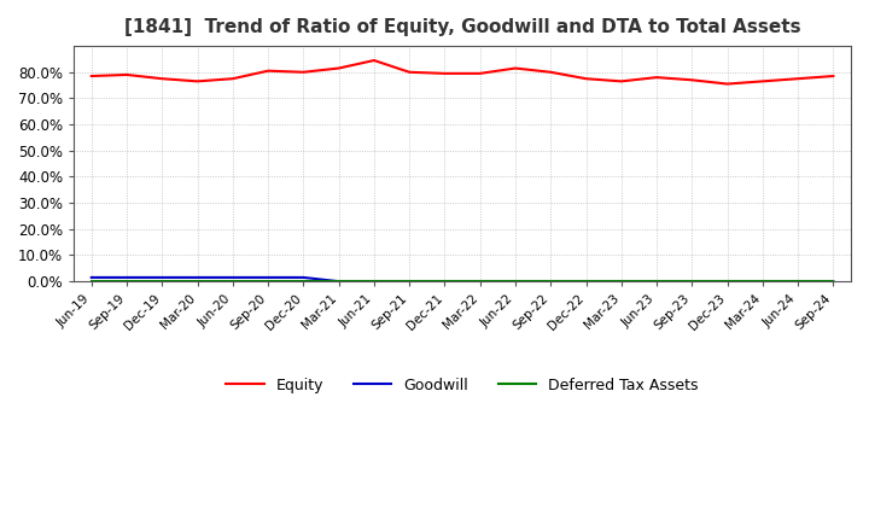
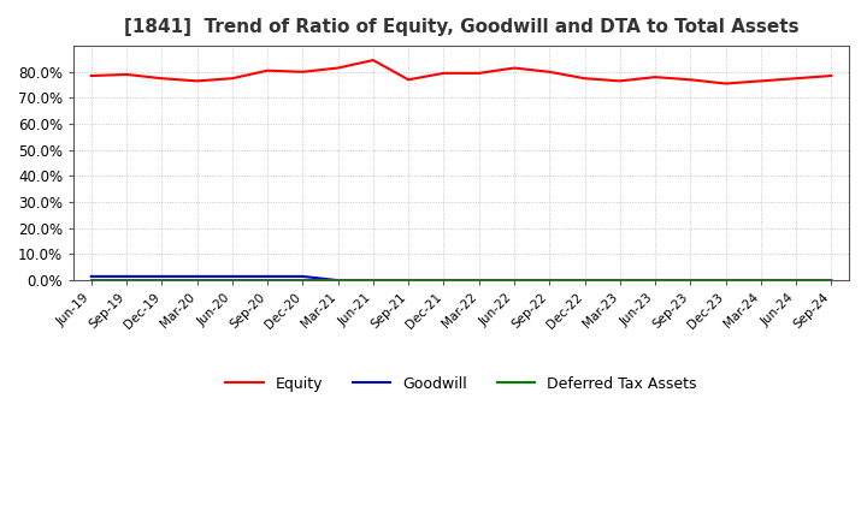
Equity/Sep-21: 80.0% -> 77.0%
